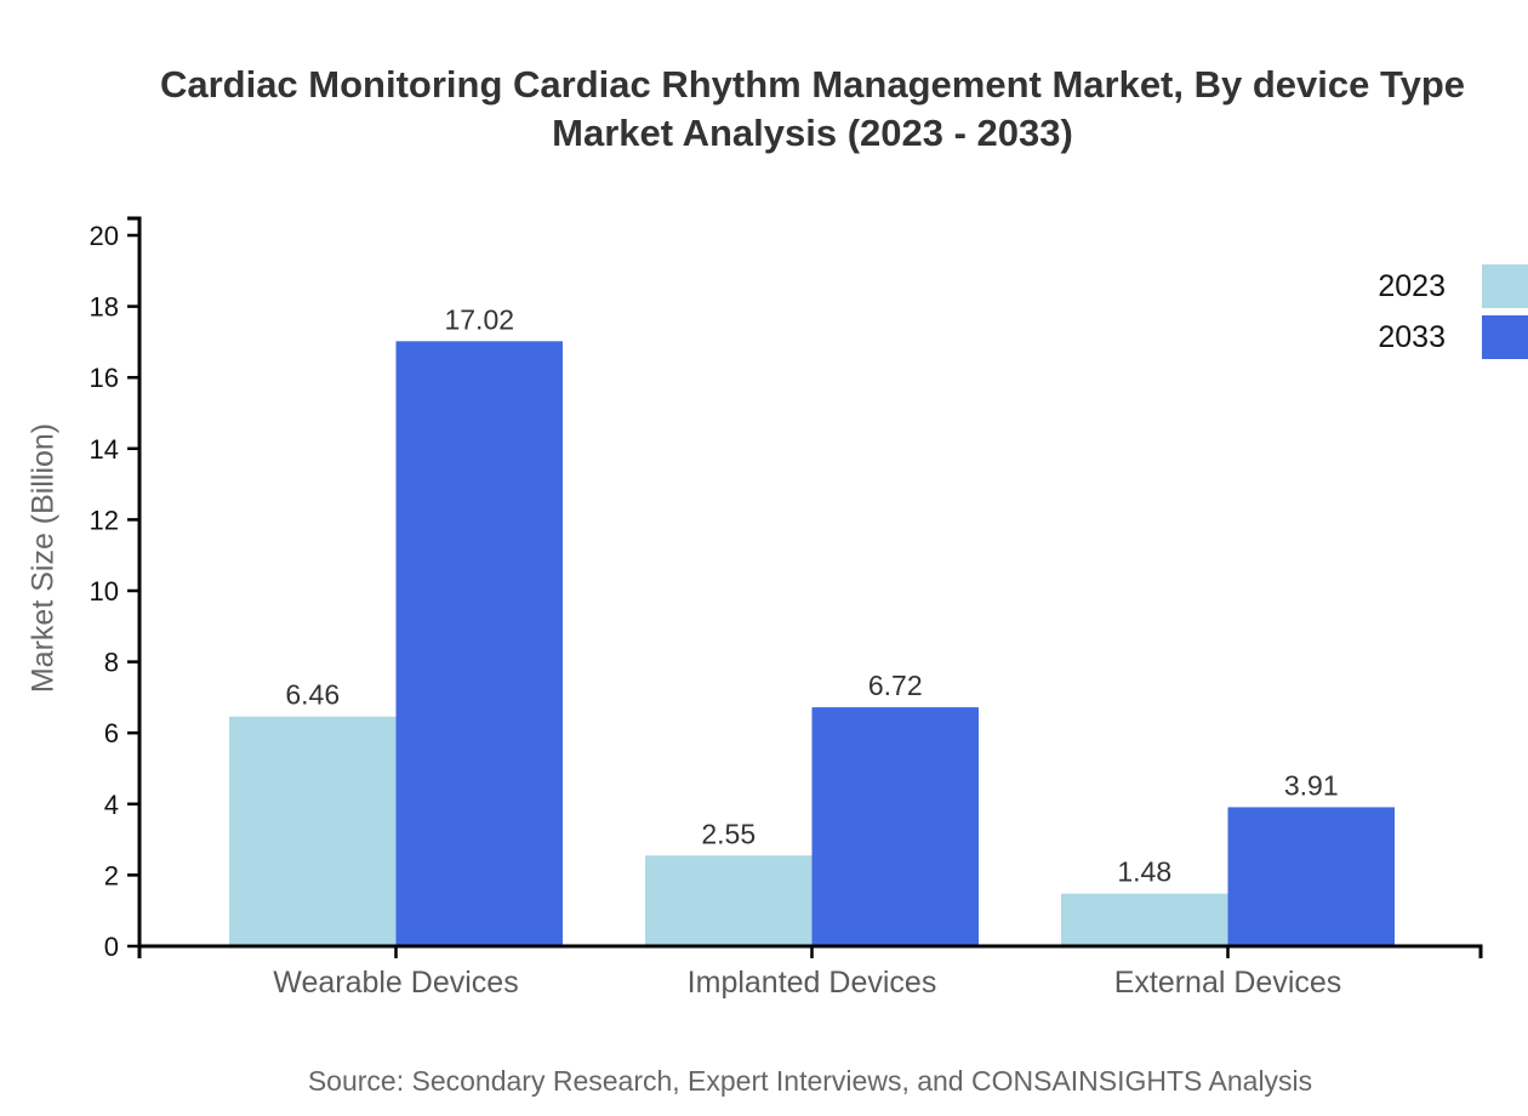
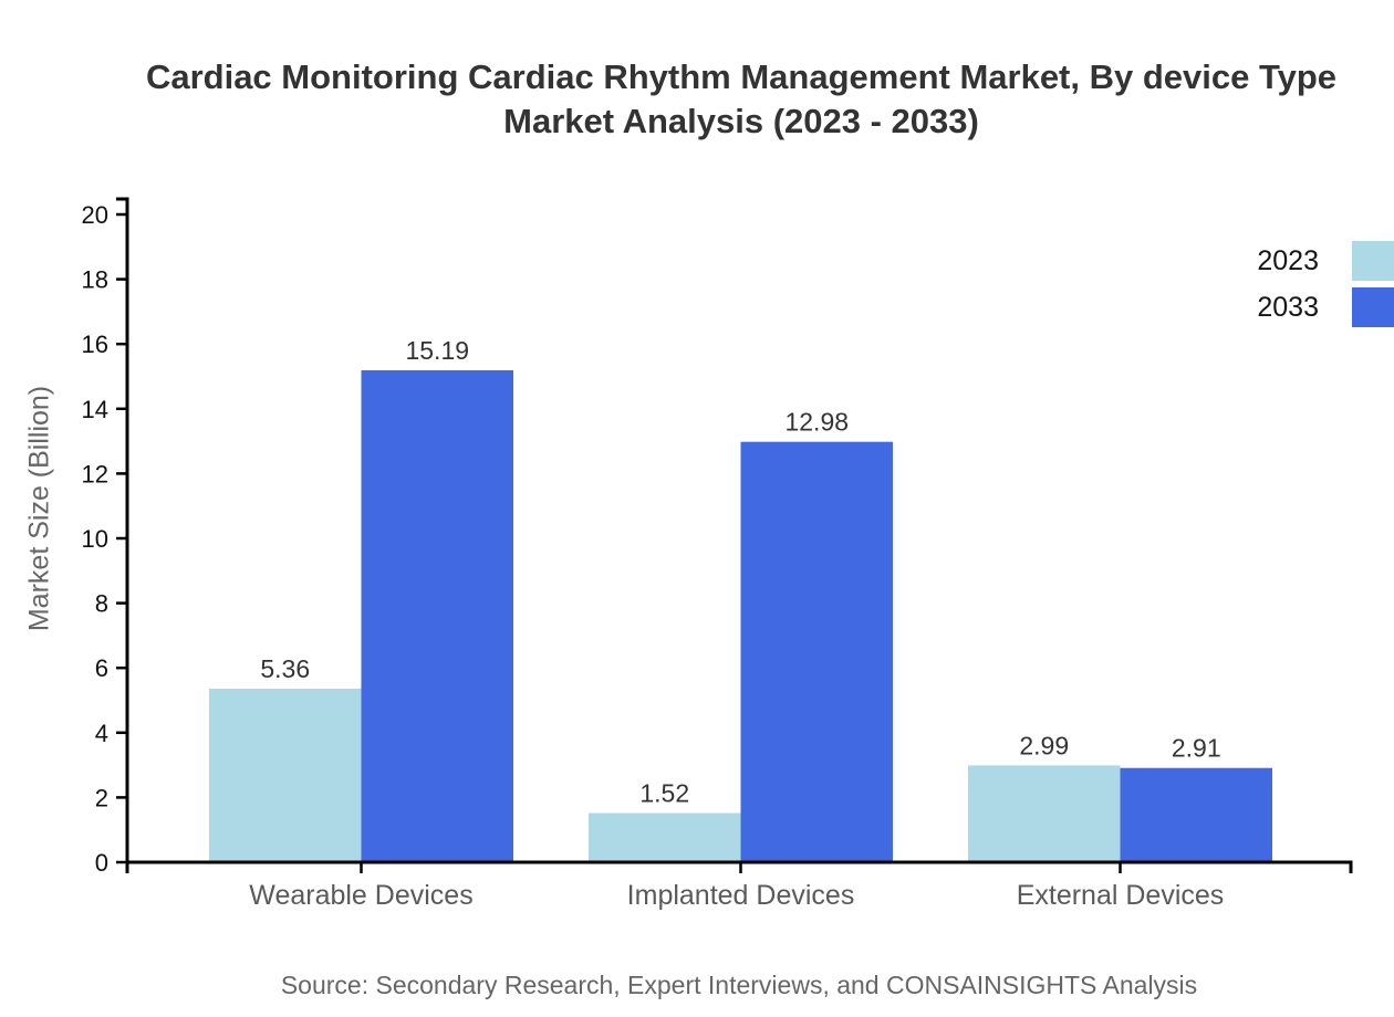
2023/Wearable Devices: 6.46 -> 5.36
2033/Wearable Devices: 17.02 -> 15.19
2023/Implanted Devices: 2.55 -> 1.52
2033/Implanted Devices: 6.72 -> 12.98
2023/External Devices: 1.48 -> 2.99
2033/External Devices: 3.91 -> 2.91
